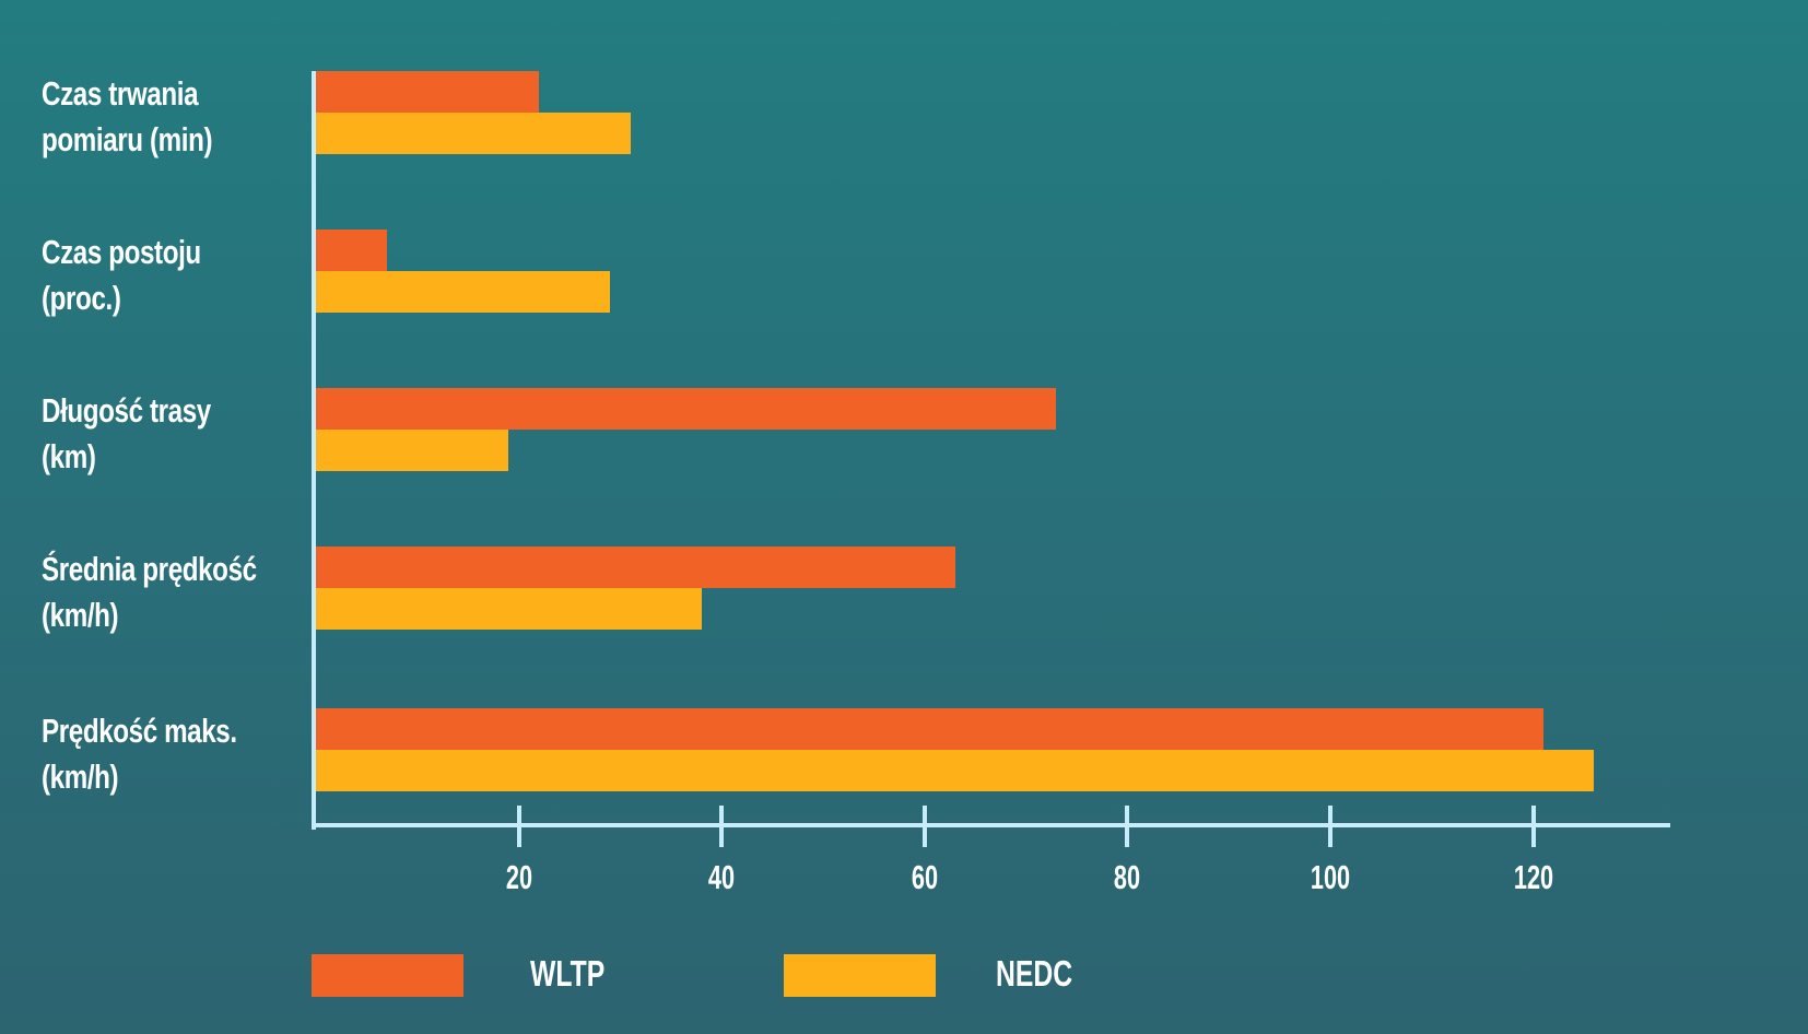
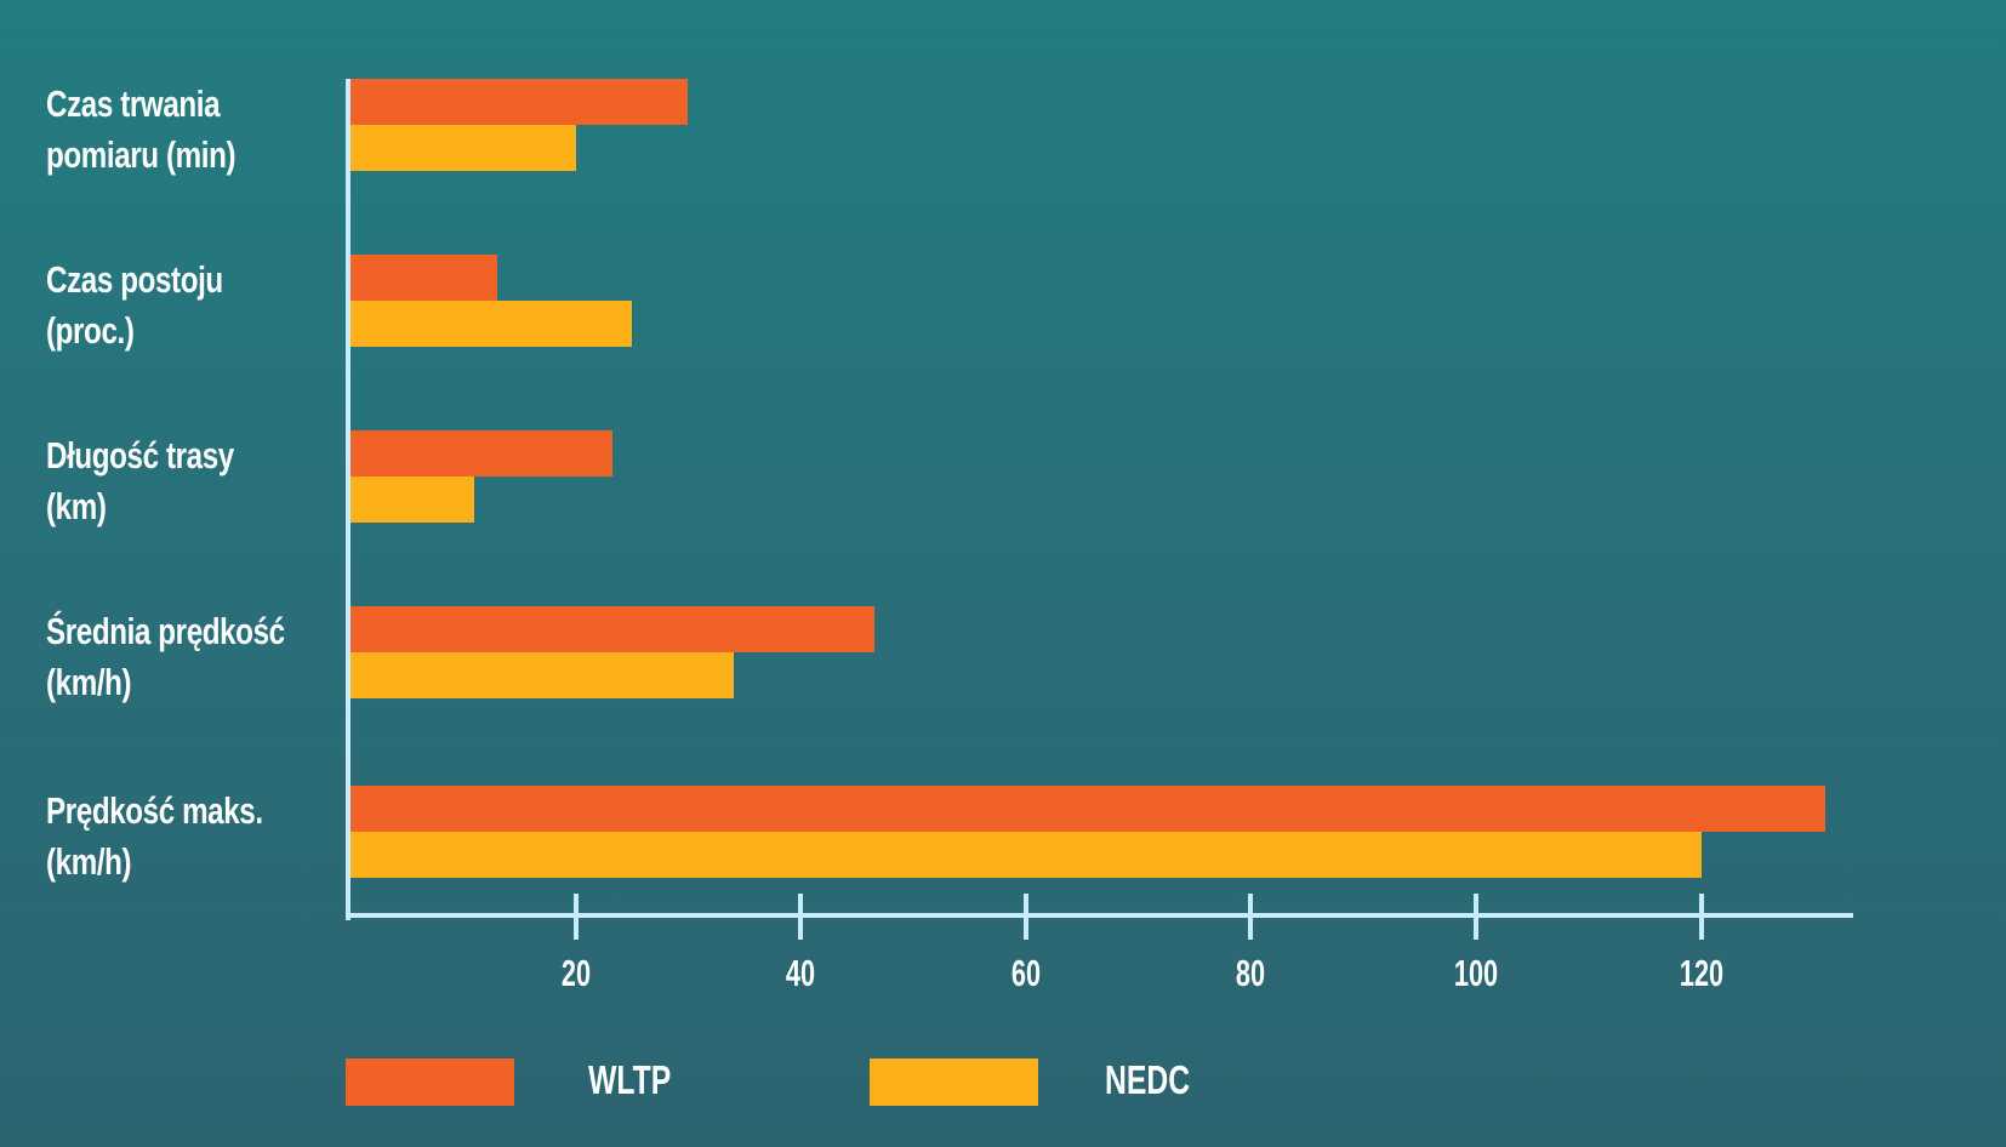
WLTP/Czas trwania pomiaru (min): 22 -> 30
NEDC/Czas trwania pomiaru (min): 31 -> 20
WLTP/Czas postoju (proc.): 7 -> 13
NEDC/Czas postoju (proc.): 29 -> 25
WLTP/Długość trasy (km): 73 -> 23
NEDC/Długość trasy (km): 19 -> 11
WLTP/Średnia prędkość (km/h): 63 -> 46
NEDC/Średnia prędkość (km/h): 38 -> 34
WLTP/Prędkość maks. (km/h): 121 -> 131
NEDC/Prędkość maks. (km/h): 126 -> 120
